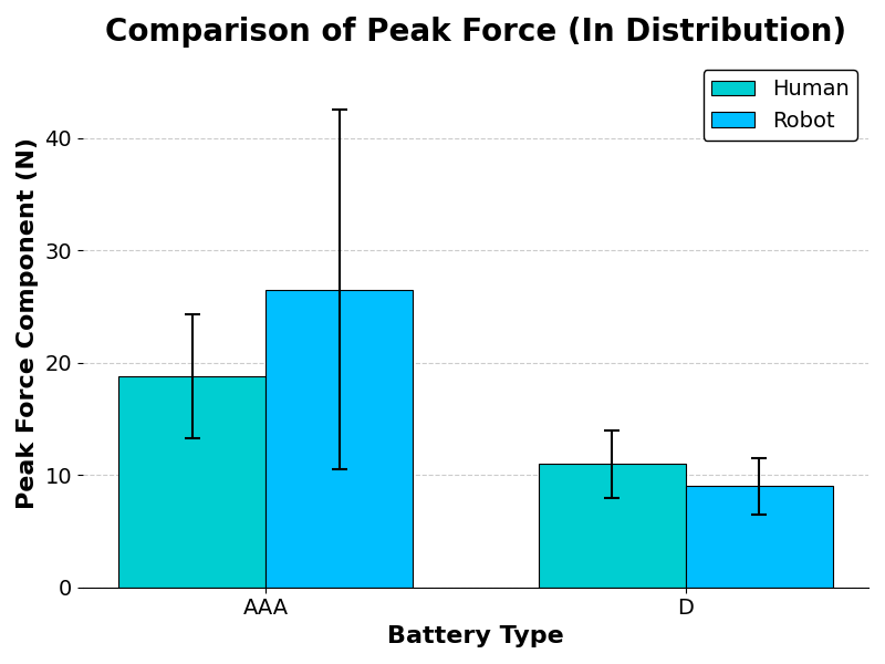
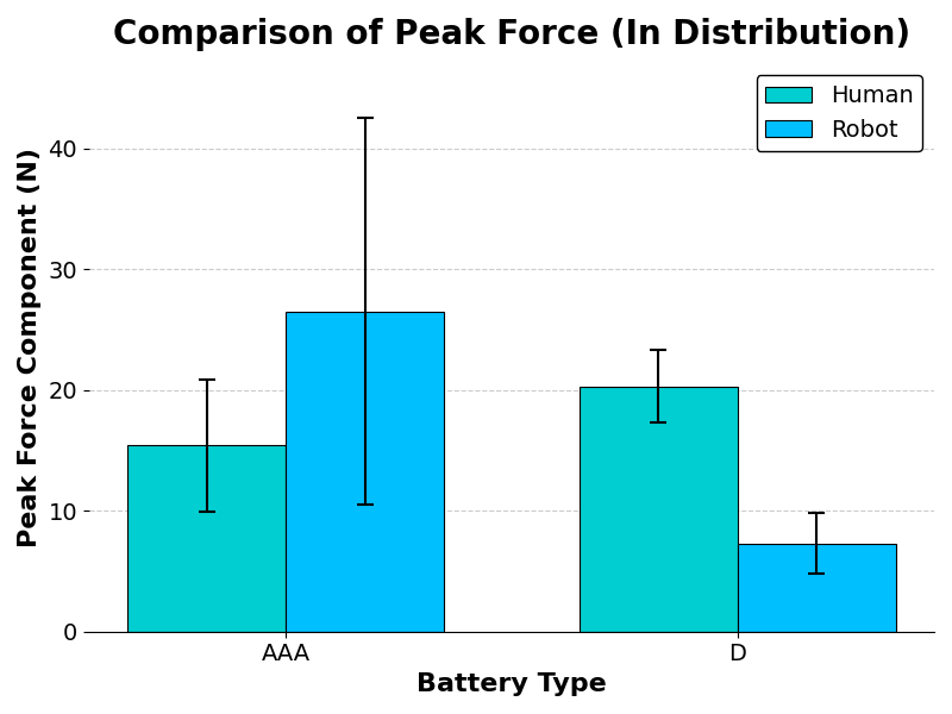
Human/AAA: 18.8 -> 15.4
Human/D: 11.0 -> 20.3
Robot/D: 9.0 -> 7.3
